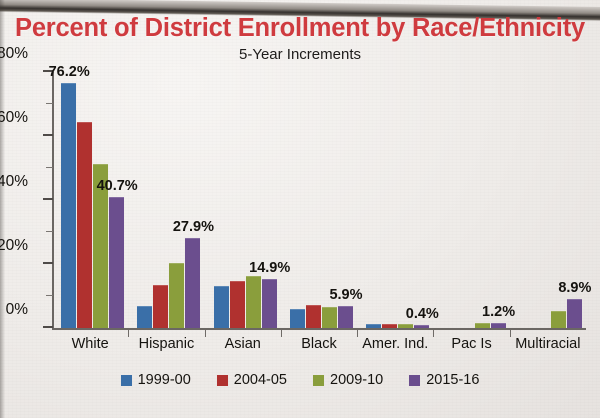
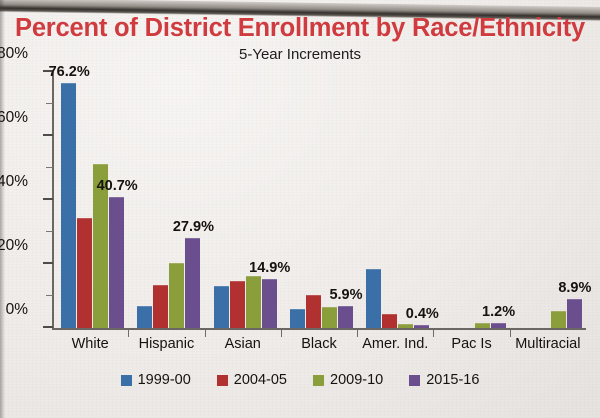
2004-05/White: 64% -> 34%
2004-05/Black: 7% -> 10%
1999-00/Amer. Ind.: 1% -> 18%
2004-05/Amer. Ind.: 1% -> 4%
